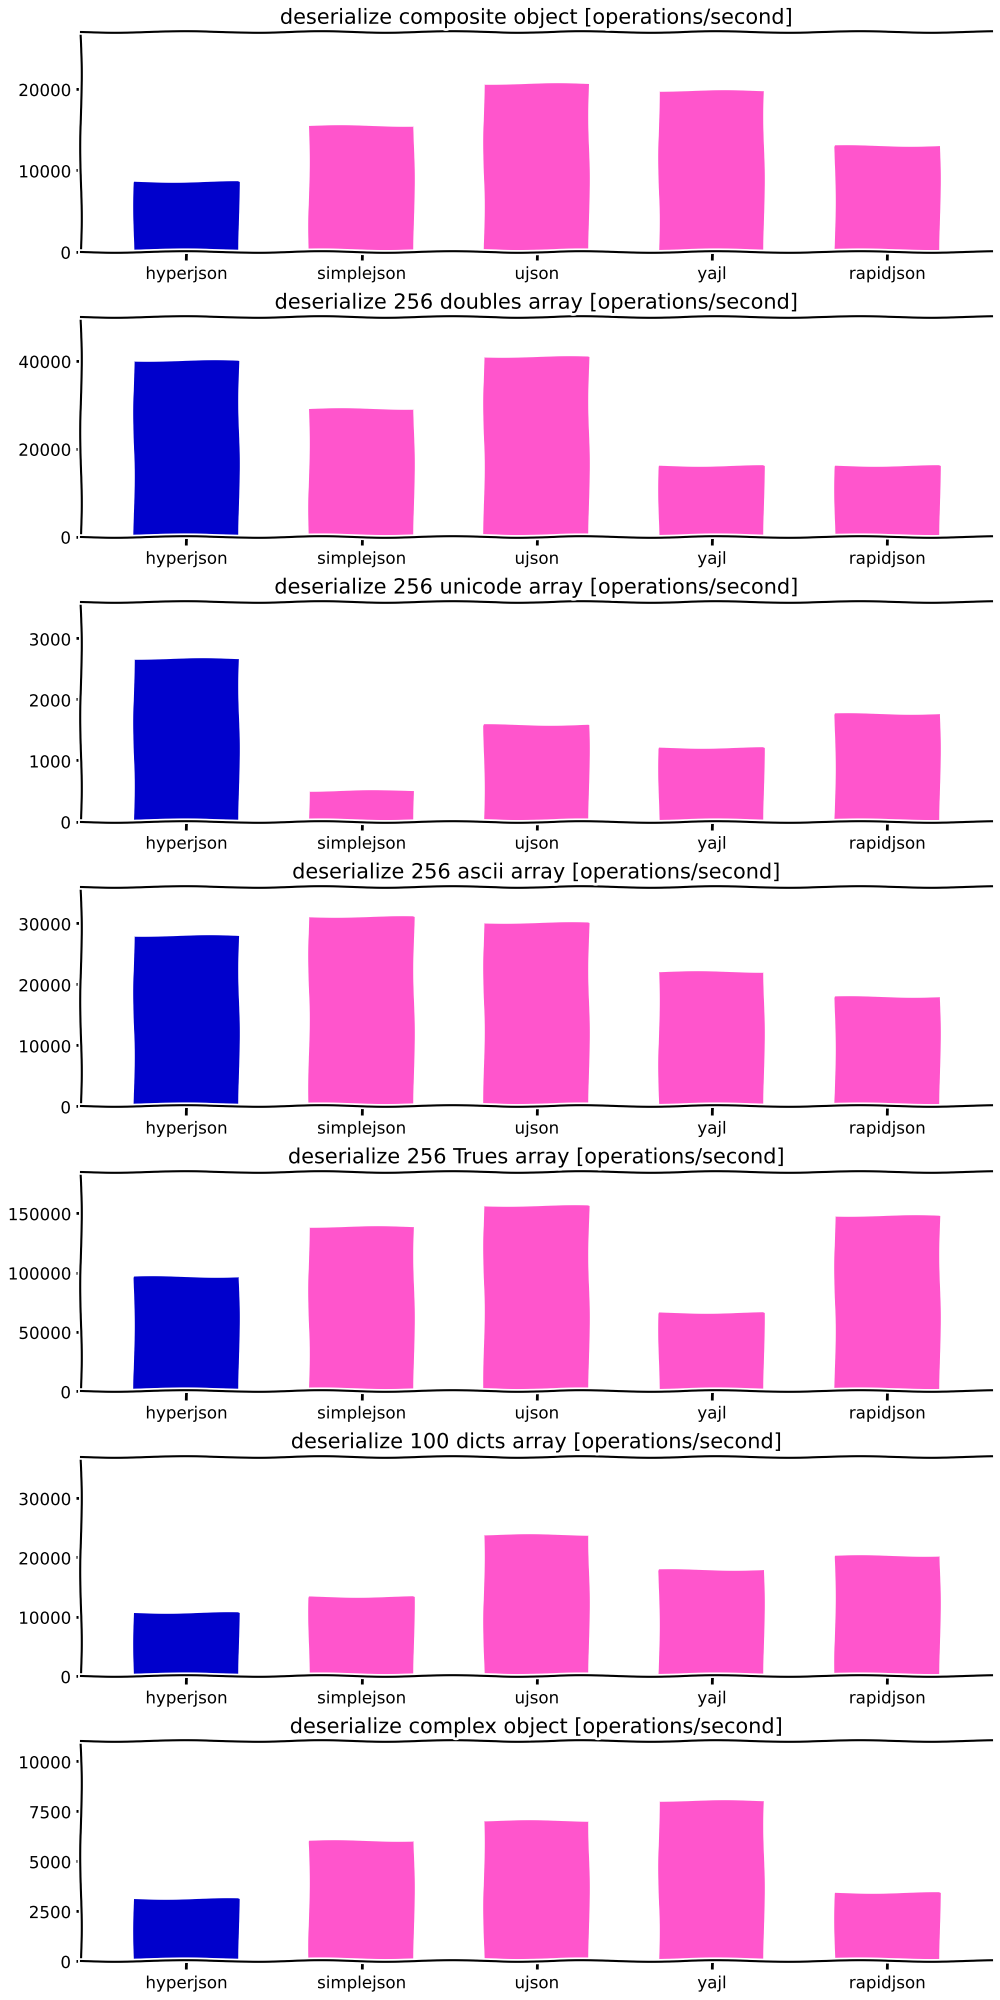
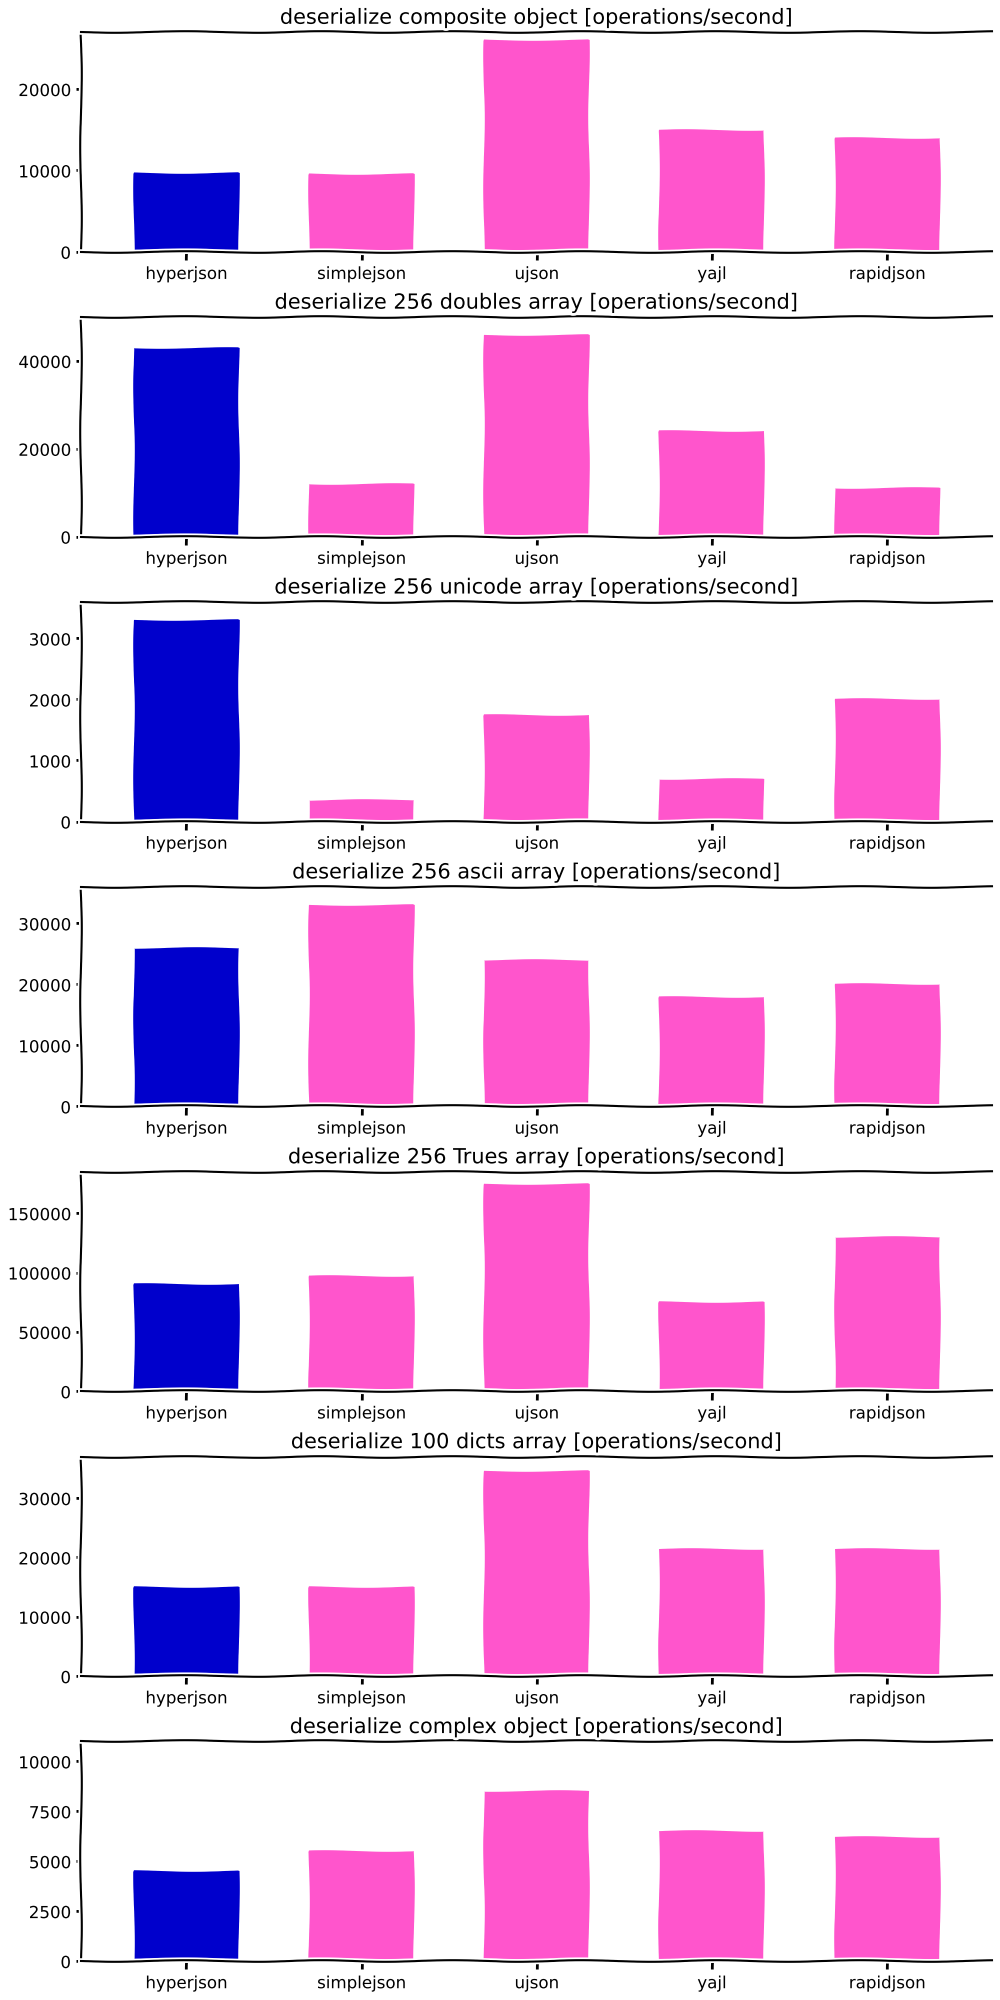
deserialize composite object [operations/second]/hyperjson: 8600 -> 9700
deserialize composite object [operations/second]/simplejson: 15400 -> 9500
deserialize composite object [operations/second]/ujson: 20600 -> 26000
deserialize composite object [operations/second]/yajl: 19800 -> 15000
deserialize composite object [operations/second]/rapidjson: 13000 -> 14000
deserialize 256 doubles array [operations/second]/hyperjson: 40000 -> 43000
deserialize 256 doubles array [operations/second]/simplejson: 29000 -> 12000
deserialize 256 doubles array [operations/second]/ujson: 41000 -> 46000
deserialize 256 doubles array [operations/second]/yajl: 16000 -> 24000
deserialize 256 doubles array [operations/second]/rapidjson: 16000 -> 11000
deserialize 256 unicode array [operations/second]/hyperjson: 2660 -> 3300
deserialize 256 unicode array [operations/second]/simplejson: 500 -> 350
deserialize 256 unicode array [operations/second]/ujson: 1580 -> 1750
deserialize 256 unicode array [operations/second]/yajl: 1200 -> 700
deserialize 256 unicode array [operations/second]/rapidjson: 1760 -> 2000
deserialize 256 ascii array [operations/second]/hyperjson: 28000 -> 26000
deserialize 256 ascii array [operations/second]/simplejson: 31000 -> 33000
deserialize 256 ascii array [operations/second]/ujson: 30000 -> 24000
deserialize 256 ascii array [operations/second]/yajl: 22000 -> 18000
deserialize 256 ascii array [operations/second]/rapidjson: 18000 -> 20000
deserialize 256 Trues array [operations/second]/hyperjson: 96000 -> 90000
deserialize 256 Trues array [operations/second]/simplejson: 138000 -> 97000
deserialize 256 Trues array [operations/second]/ujson: 156000 -> 175000
deserialize 256 Trues array [operations/second]/yajl: 66000 -> 75000
deserialize 256 Trues array [operations/second]/rapidjson: 148000 -> 130000
deserialize 100 dicts array [operations/second]/hyperjson: 10600 -> 15000
deserialize 100 dicts array [operations/second]/simplejson: 13400 -> 15000
deserialize 100 dicts array [operations/second]/ujson: 23800 -> 34500
deserialize 100 dicts array [operations/second]/yajl: 17800 -> 21500
deserialize 100 dicts array [operations/second]/rapidjson: 20200 -> 21500
deserialize complex object [operations/second]/hyperjson: 3100 -> 4500
deserialize complex object [operations/second]/simplejson: 6000 -> 5500
deserialize complex object [operations/second]/ujson: 7000 -> 8500
deserialize complex object [operations/second]/yajl: 8000 -> 6500
deserialize complex object [operations/second]/rapidjson: 3400 -> 6200
